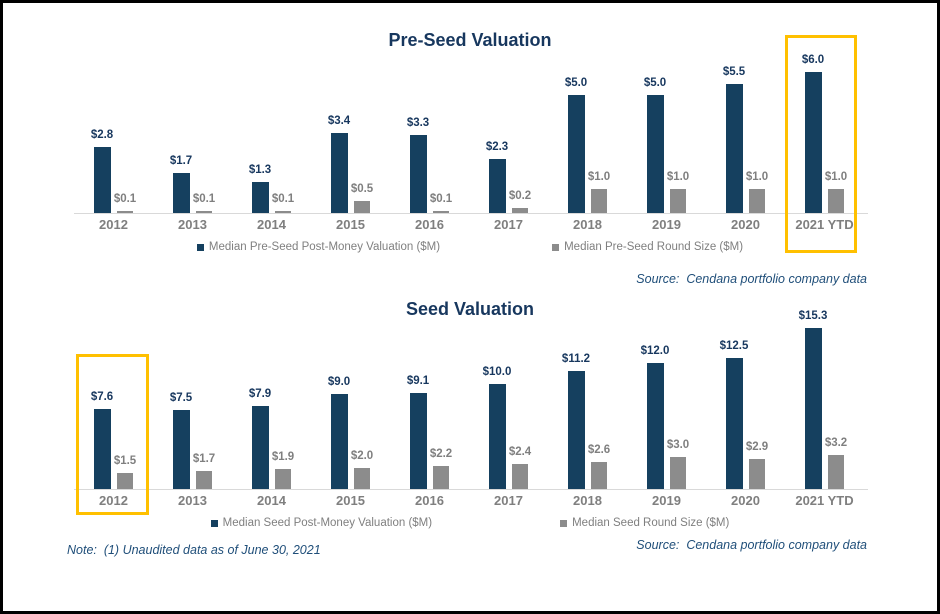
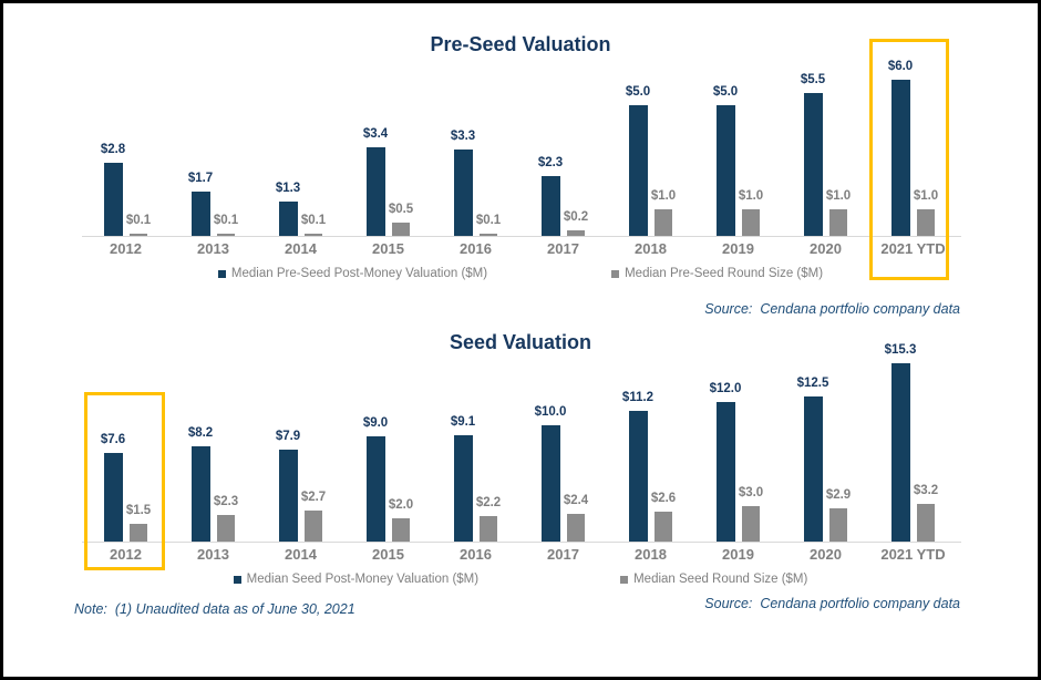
Seed Valuation/Median Seed Post-Money Valuation ($M)/2013: $7.5 -> $8.2
Seed Valuation/Median Seed Round Size ($M)/2013: $1.7 -> $2.3
Seed Valuation/Median Seed Round Size ($M)/2014: $1.9 -> $2.7
